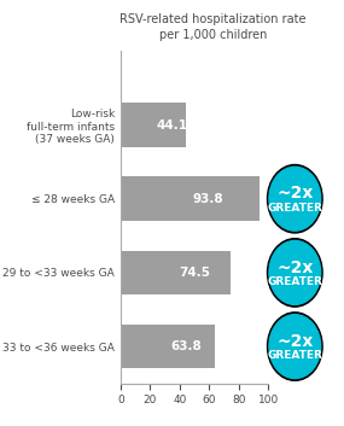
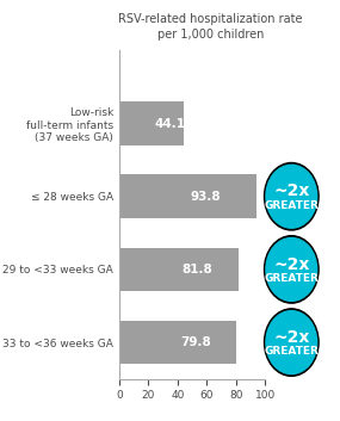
29 to <33 weeks GA: 74.5 -> 81.8
33 to <36 weeks GA: 63.8 -> 79.8
